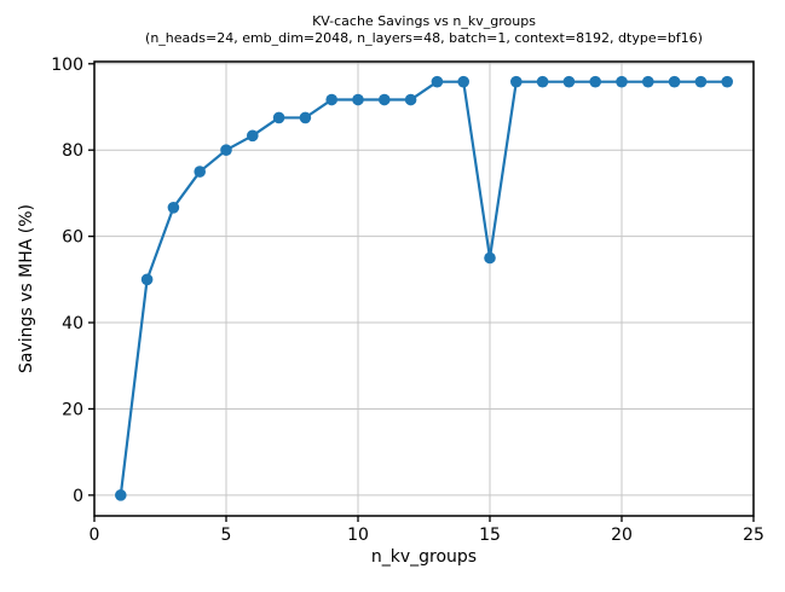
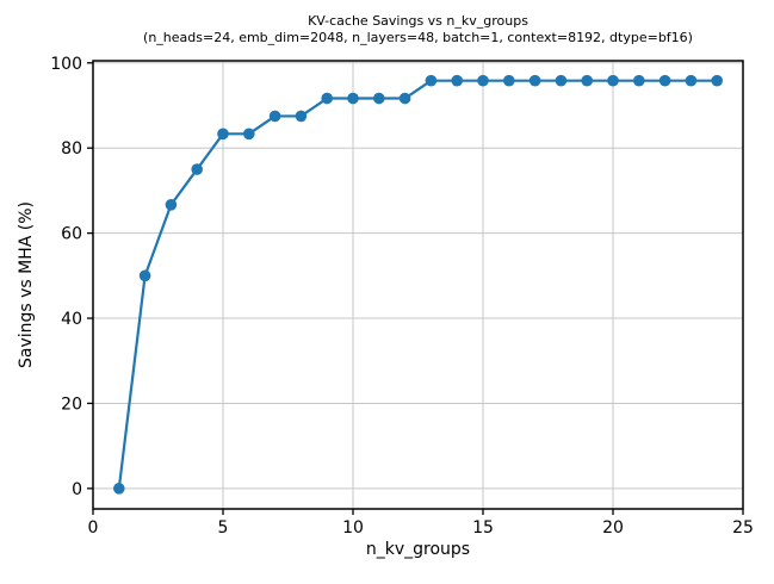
5: 80 -> 83
15: 55 -> 96
